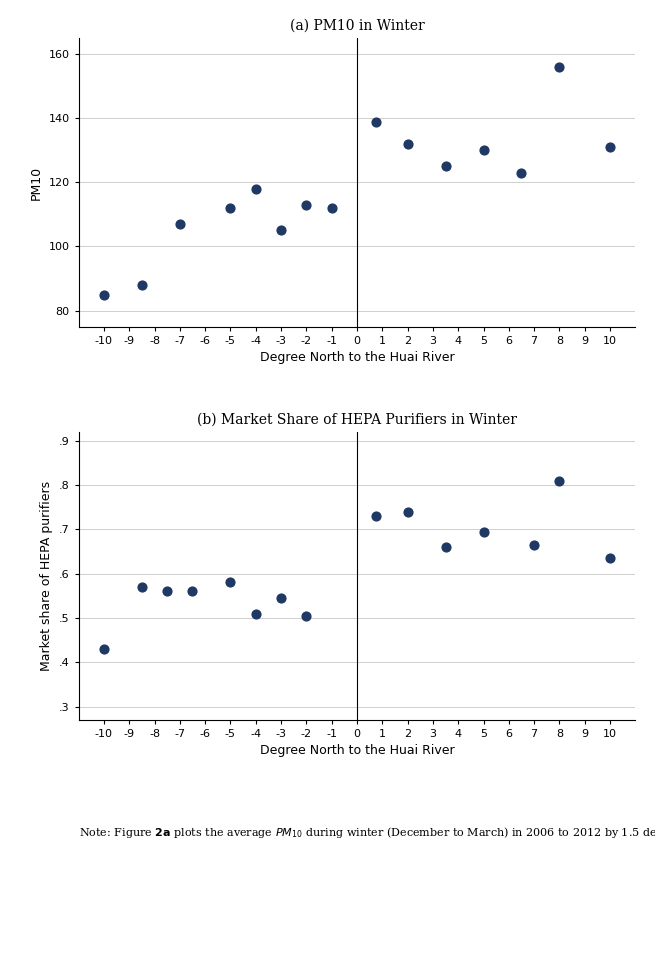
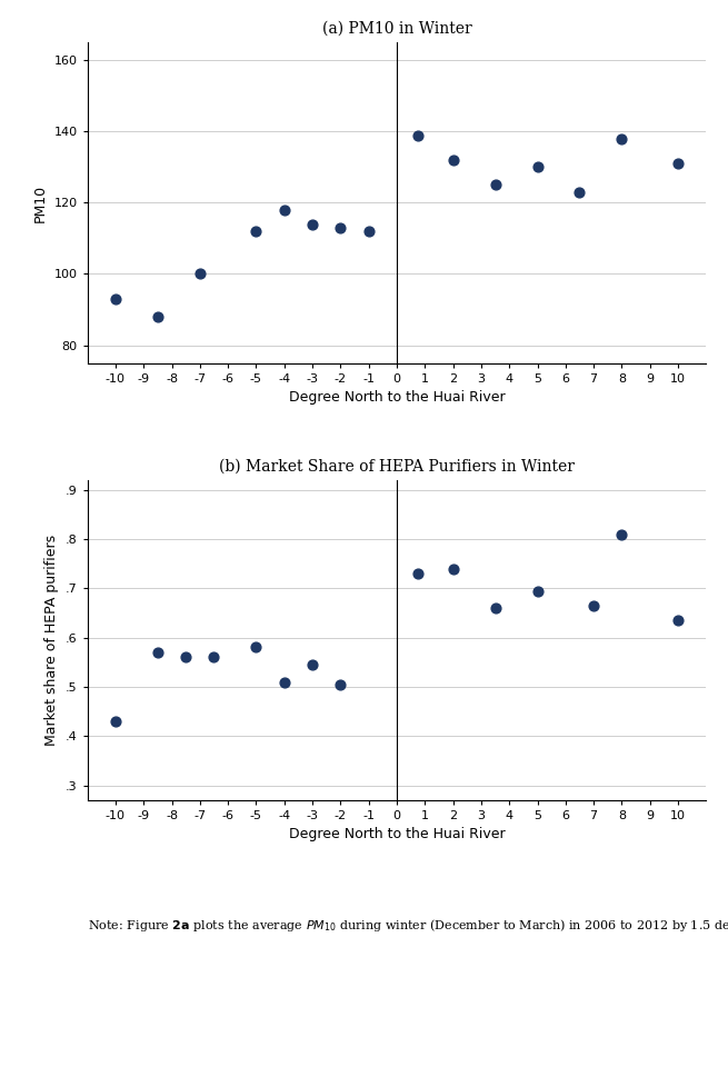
(a) PM10 in Winter/-10: 85 -> 93
(a) PM10 in Winter/-7: 107 -> 100
(a) PM10 in Winter/-3: 105 -> 114
(a) PM10 in Winter/8: 156 -> 138
